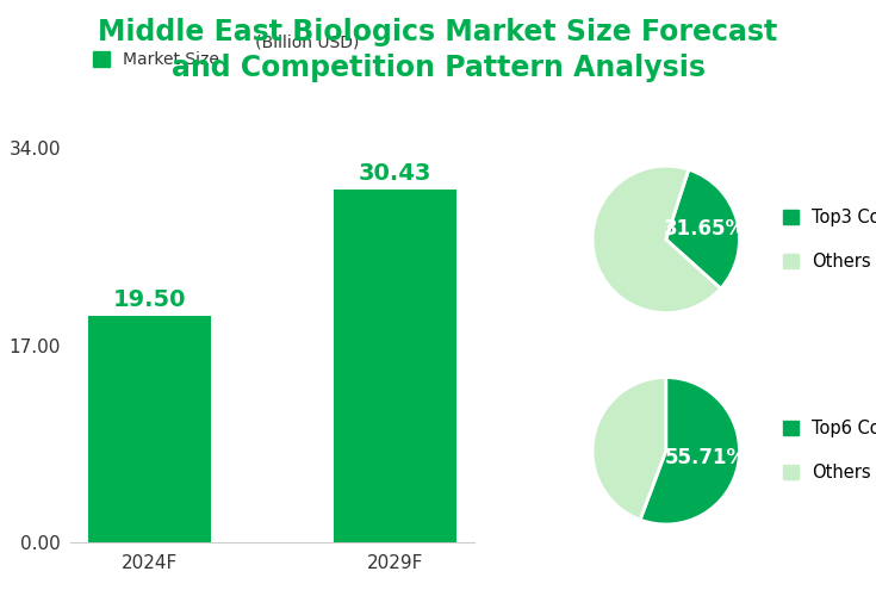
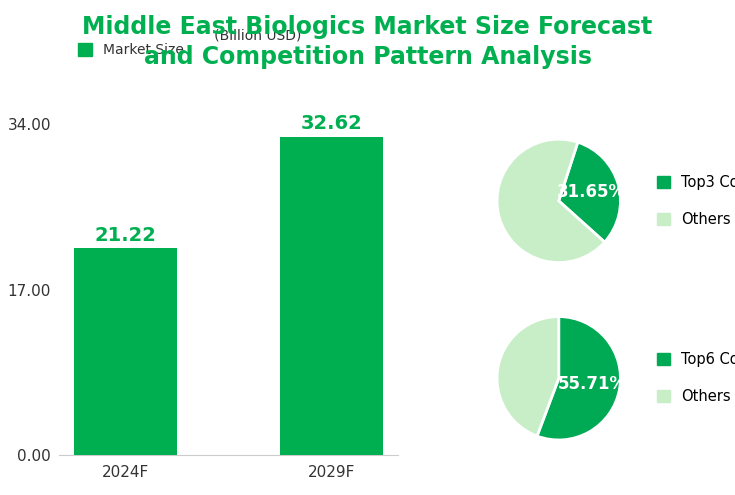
2024F: 19.50 -> 21.22
2029F: 30.43 -> 32.62
